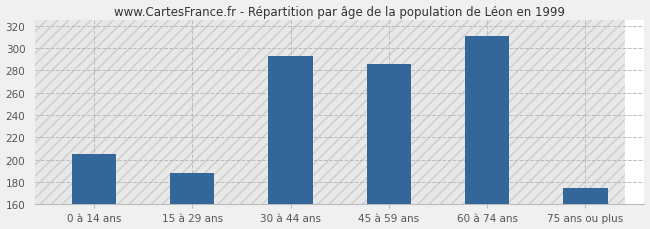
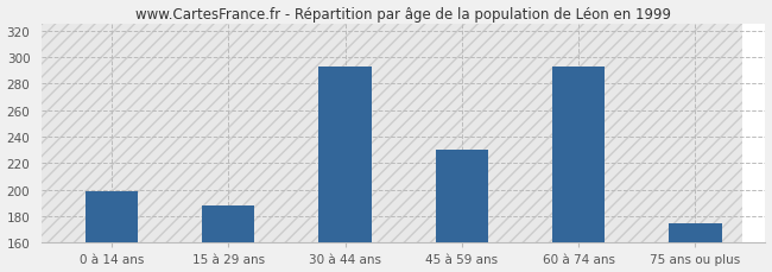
0 à 14 ans: 205 -> 199
45 à 59 ans: 286 -> 230
60 à 74 ans: 311 -> 293
